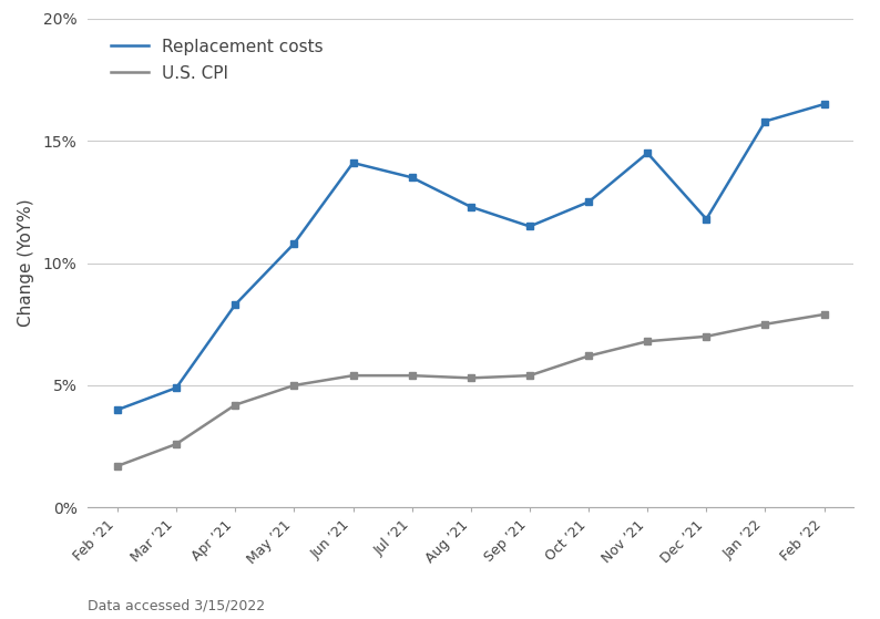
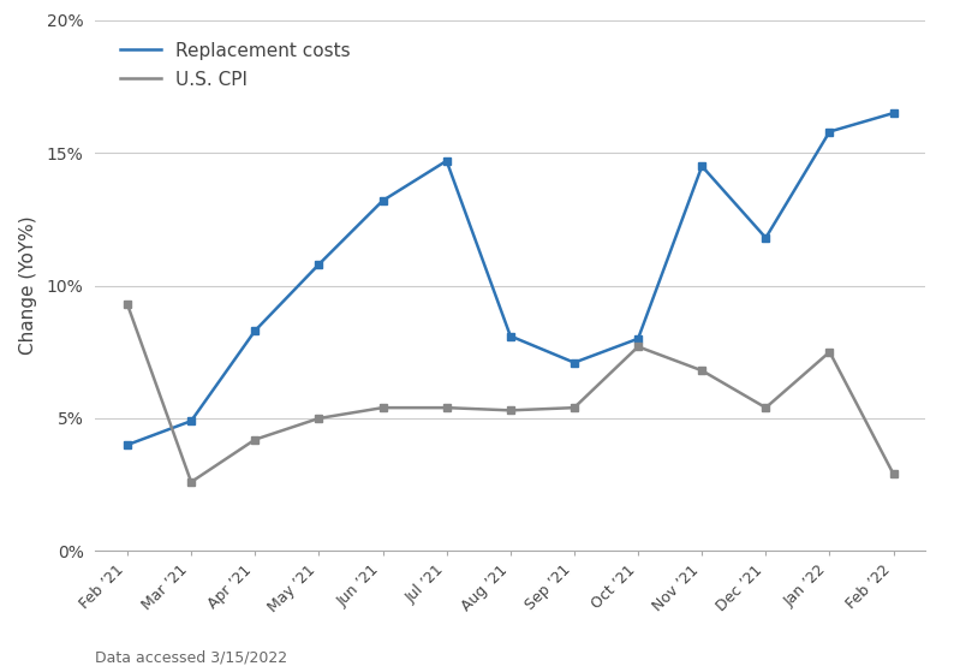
U.S. CPI/Feb ’21: 1.7% -> 9.3%
Replacement costs/Jun ’21: 14.1% -> 13.2%
Replacement costs/Jul ’21: 13.5% -> 14.7%
Replacement costs/Aug ’21: 12.3% -> 8.1%
Replacement costs/Sep ’21: 11.5% -> 7.1%
Replacement costs/Oct ’21: 12.5% -> 8.0%
U.S. CPI/Oct ’21: 6.2% -> 7.7%
U.S. CPI/Dec ’21: 7.0% -> 5.4%
U.S. CPI/Feb ’22: 7.9% -> 2.9%
